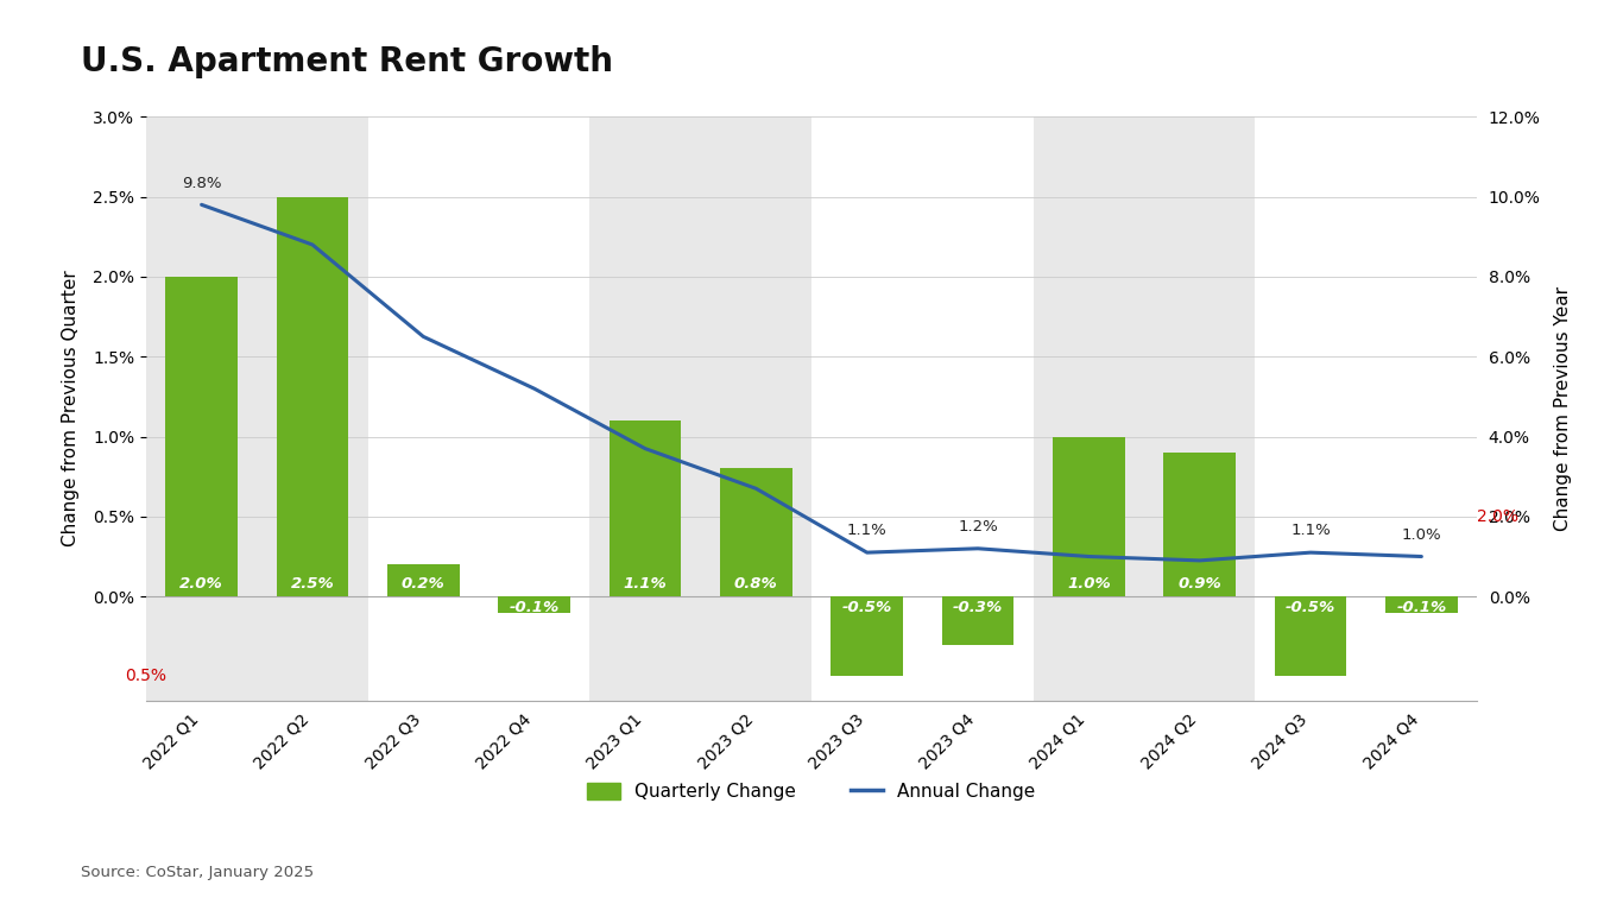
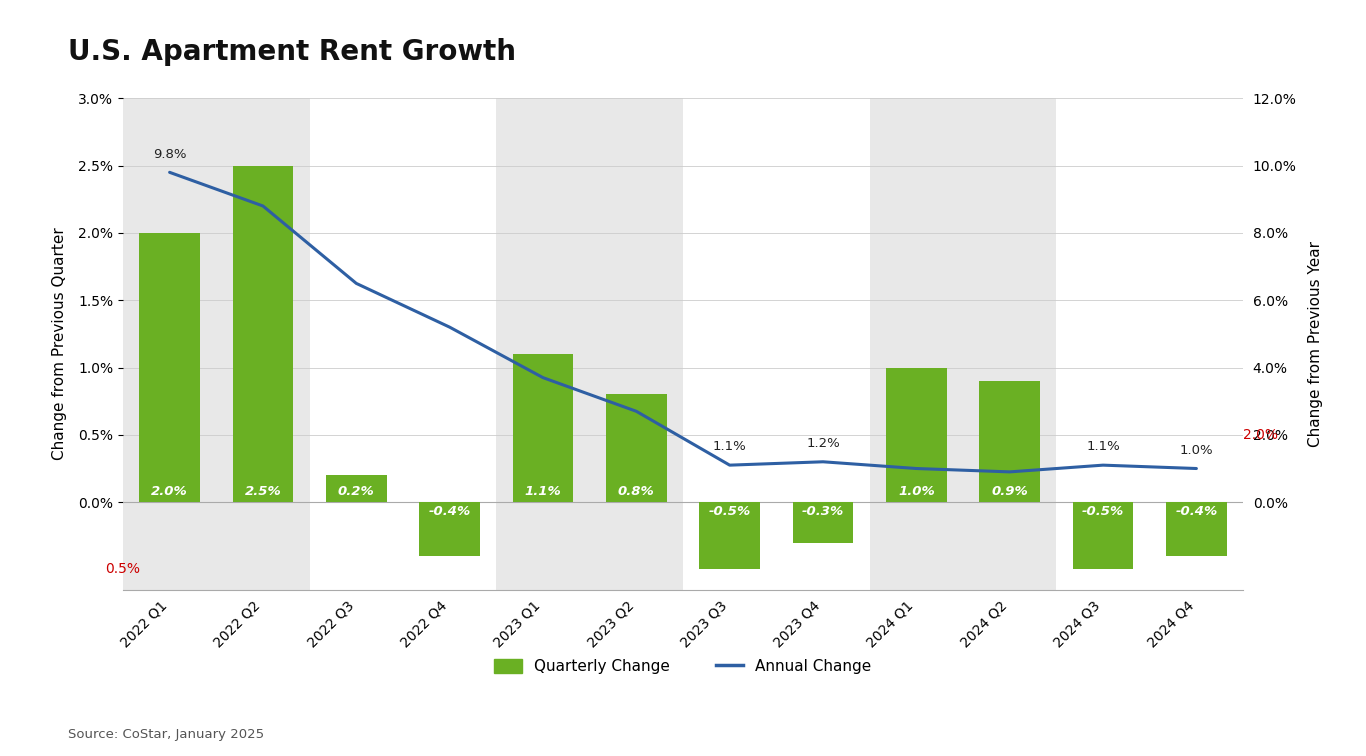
Quarterly Change/2022 Q4: -0.1% -> -0.4%
Quarterly Change/2024 Q4: -0.1% -> -0.4%
